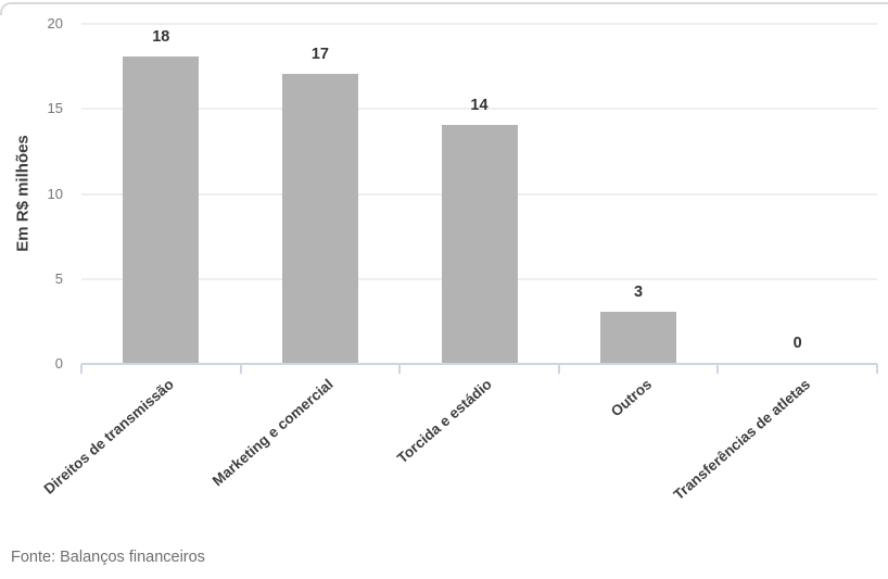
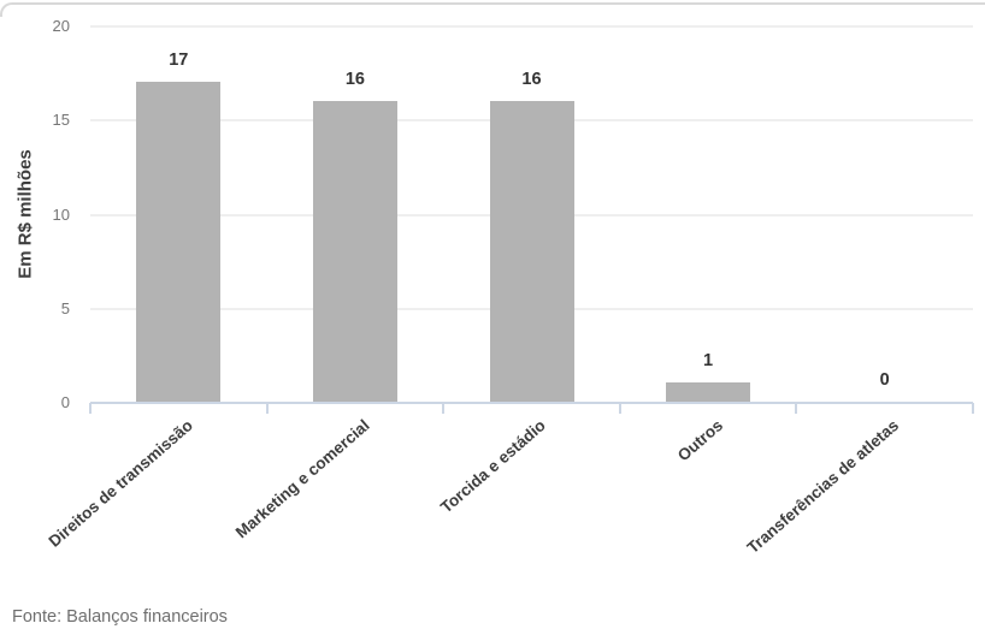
Direitos de transmissão: 18 -> 17
Marketing e comercial: 17 -> 16
Torcida e estádio: 14 -> 16
Outros: 3 -> 1
